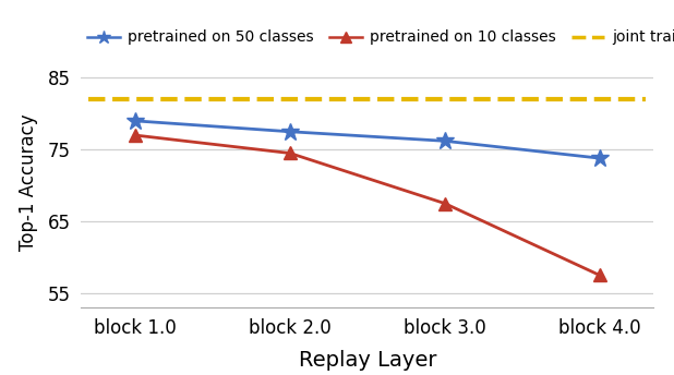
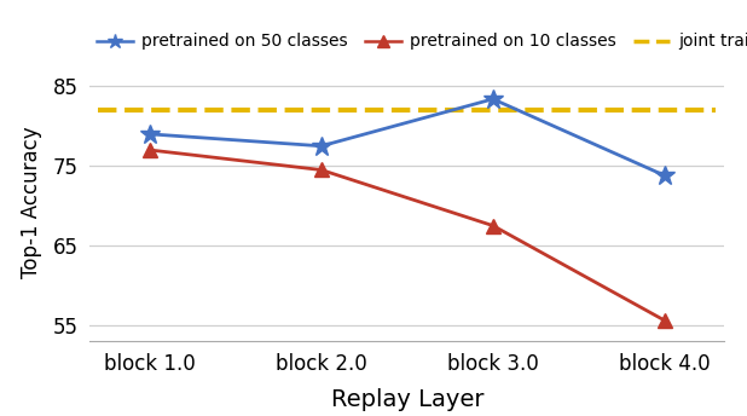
pretrained on 50 classes/block 3.0: 76.2 -> 83.4
pretrained on 10 classes/block 4.0: 57.5 -> 55.6
